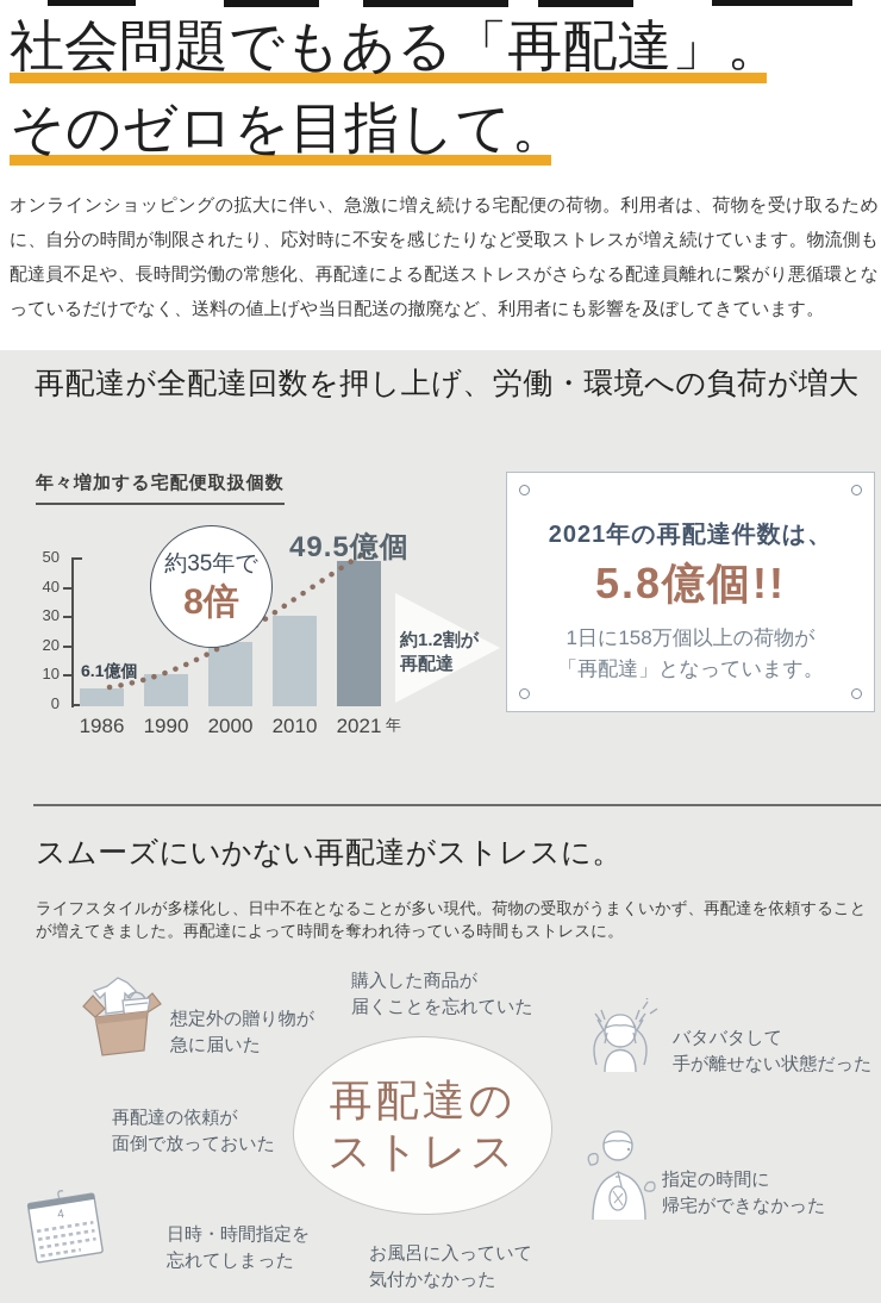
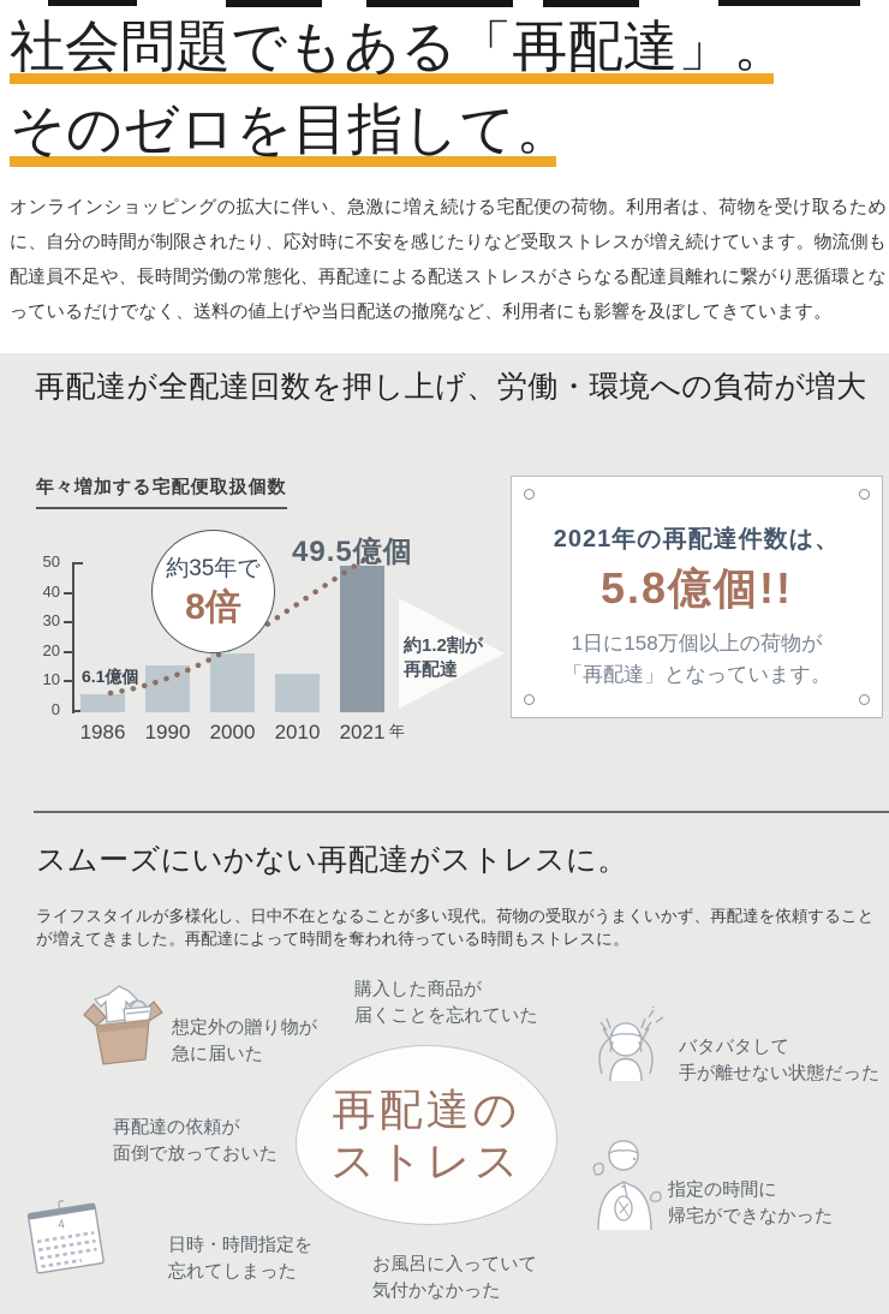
1990: 11 -> 16
2000: 22 -> 20
2010: 31 -> 13
